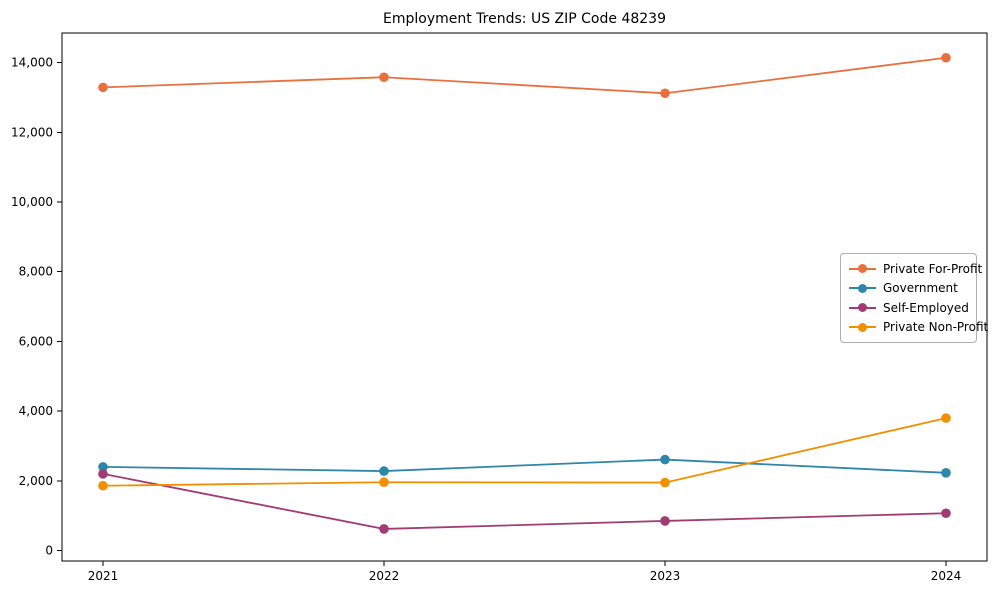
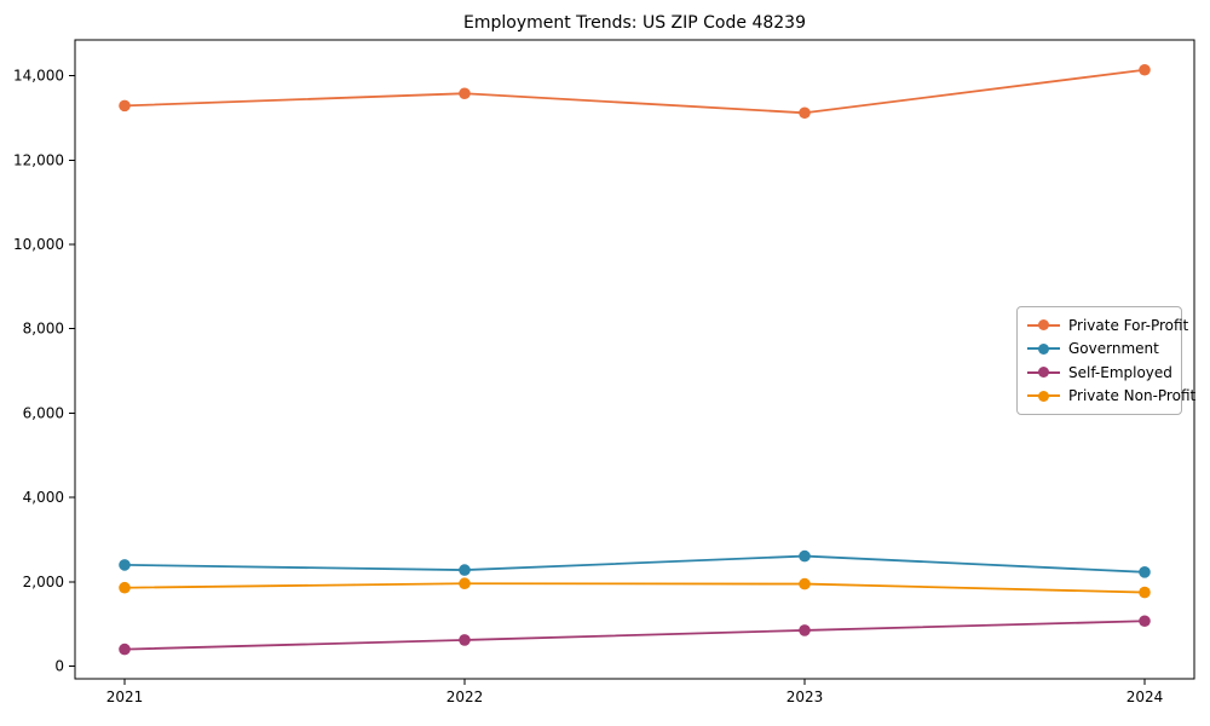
Self-Employed/2021: 2200 -> 400
Private Non-Profit/2024: 3800 -> 1800
